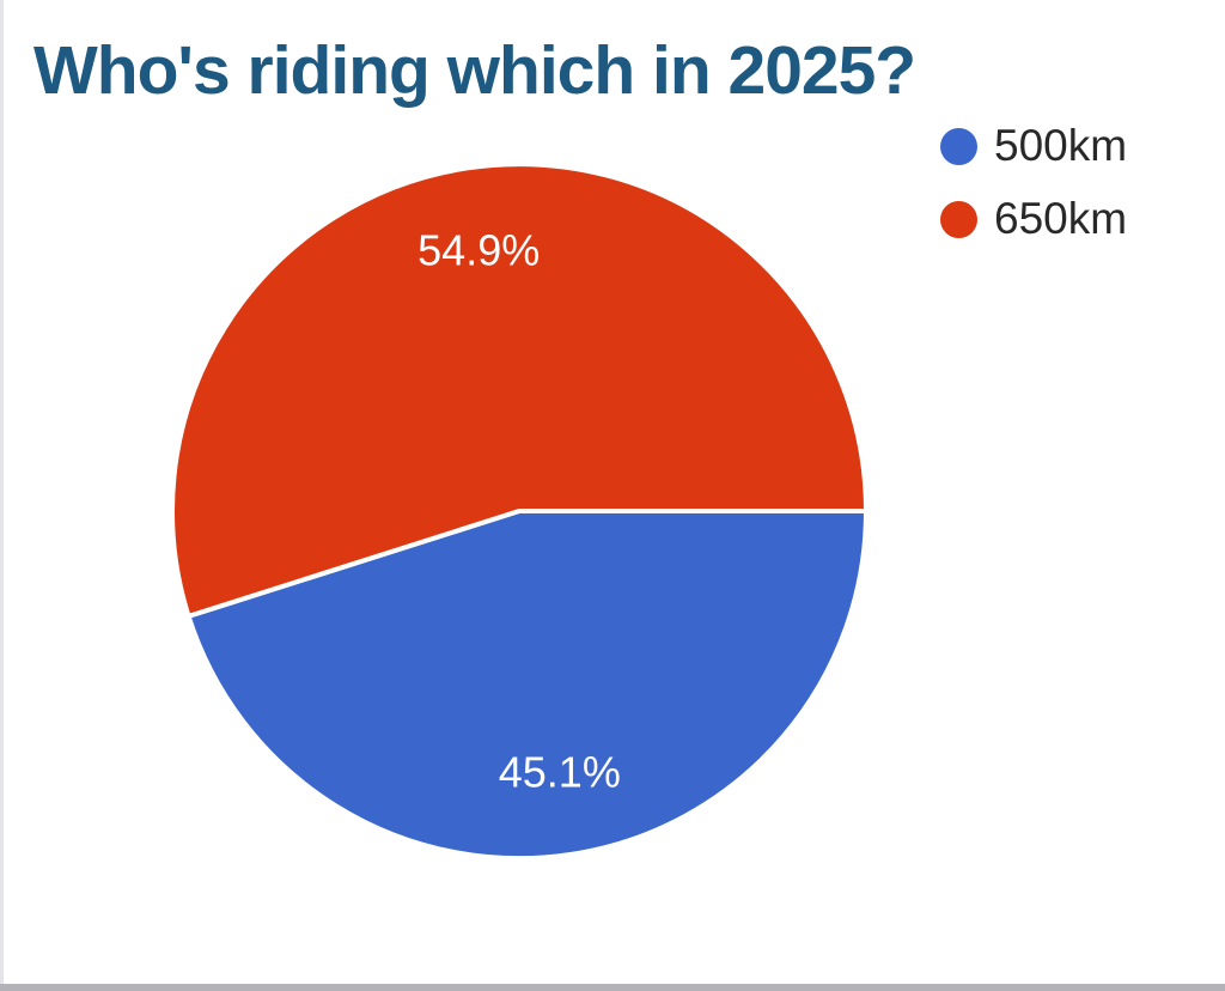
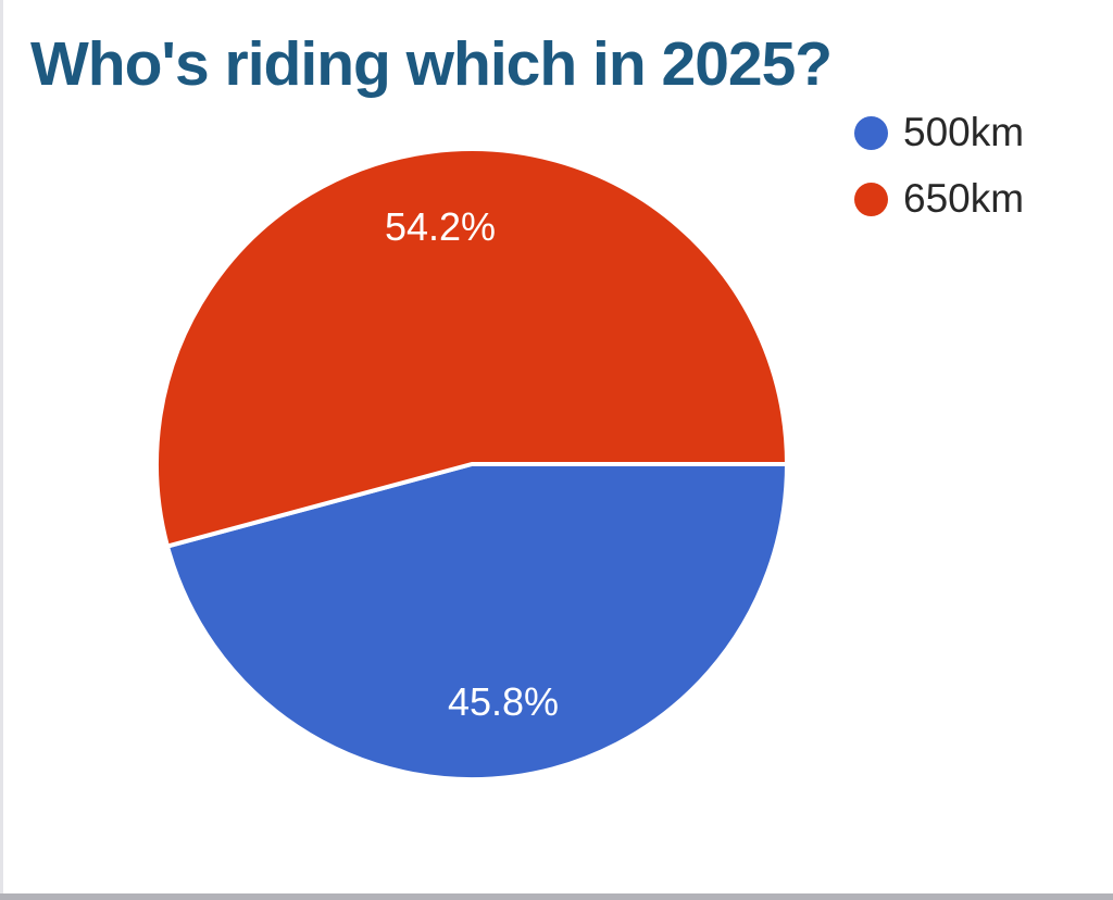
500km: 45.1% -> 45.8%
650km: 54.9% -> 54.2%
